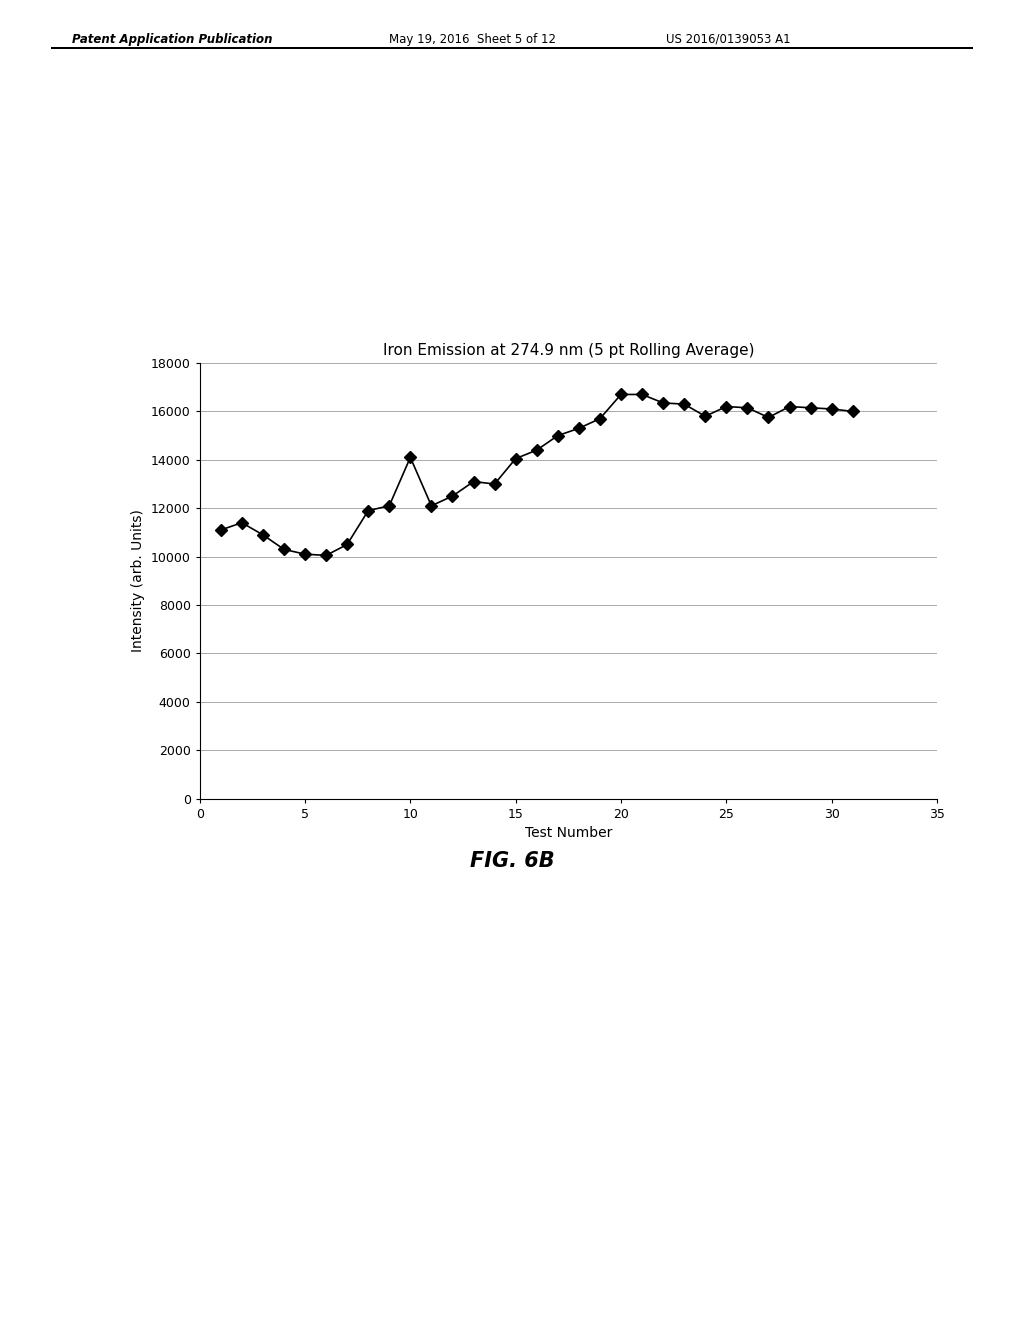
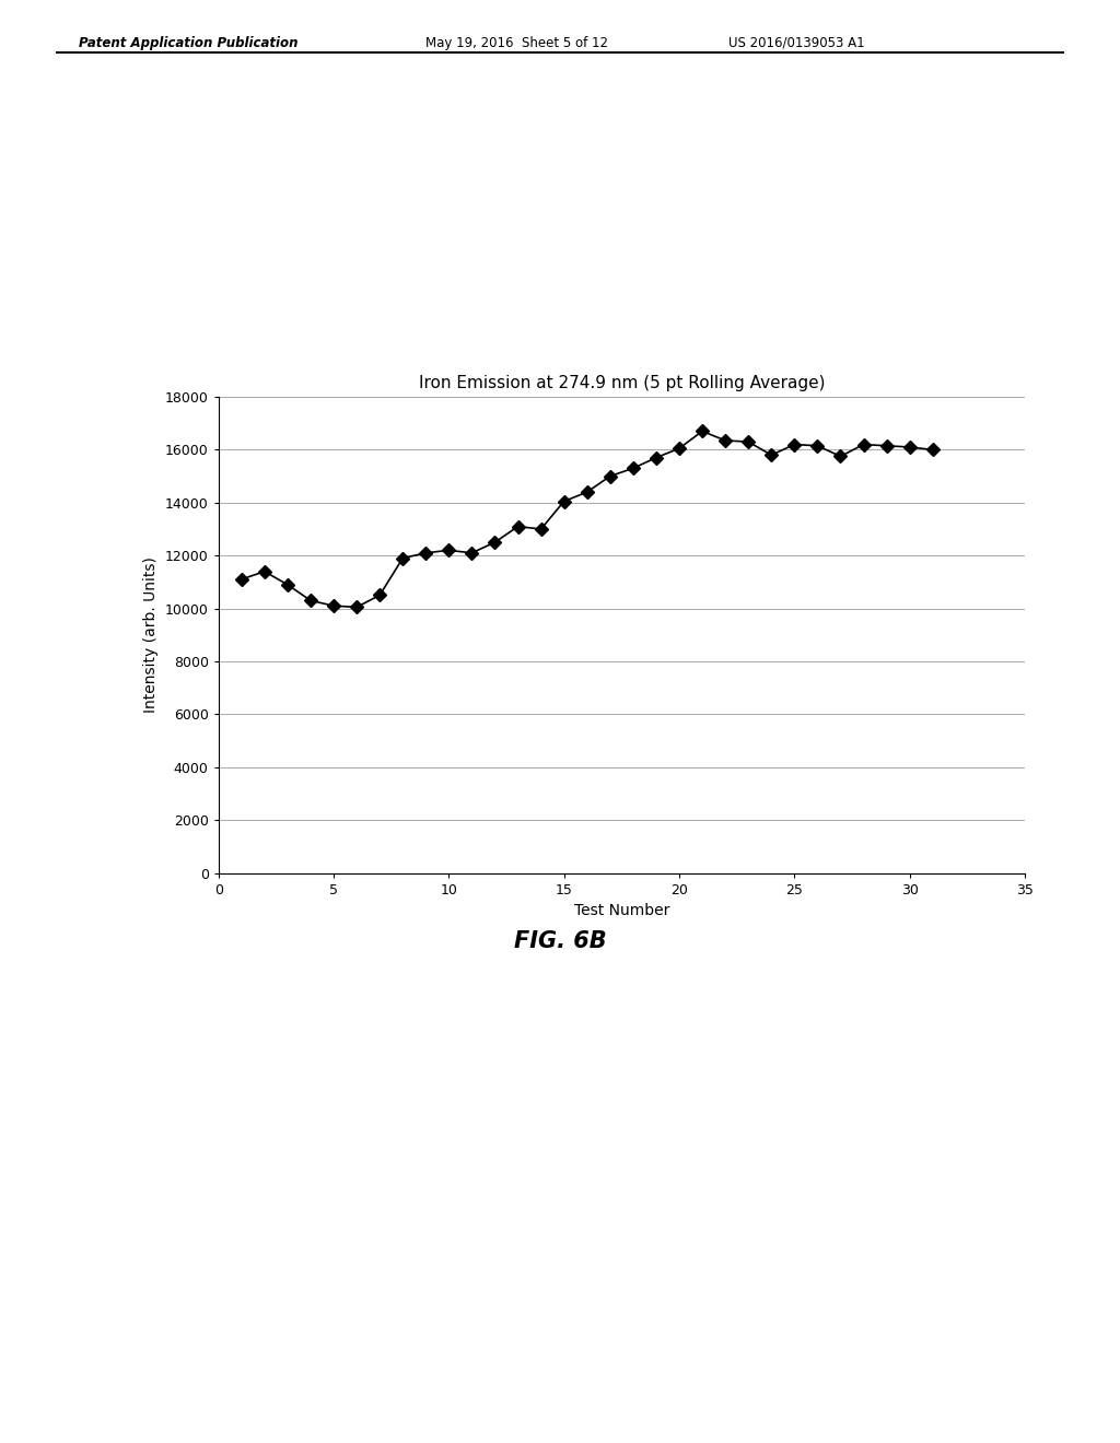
10: 14100 -> 12200
20: 16700 -> 16050
